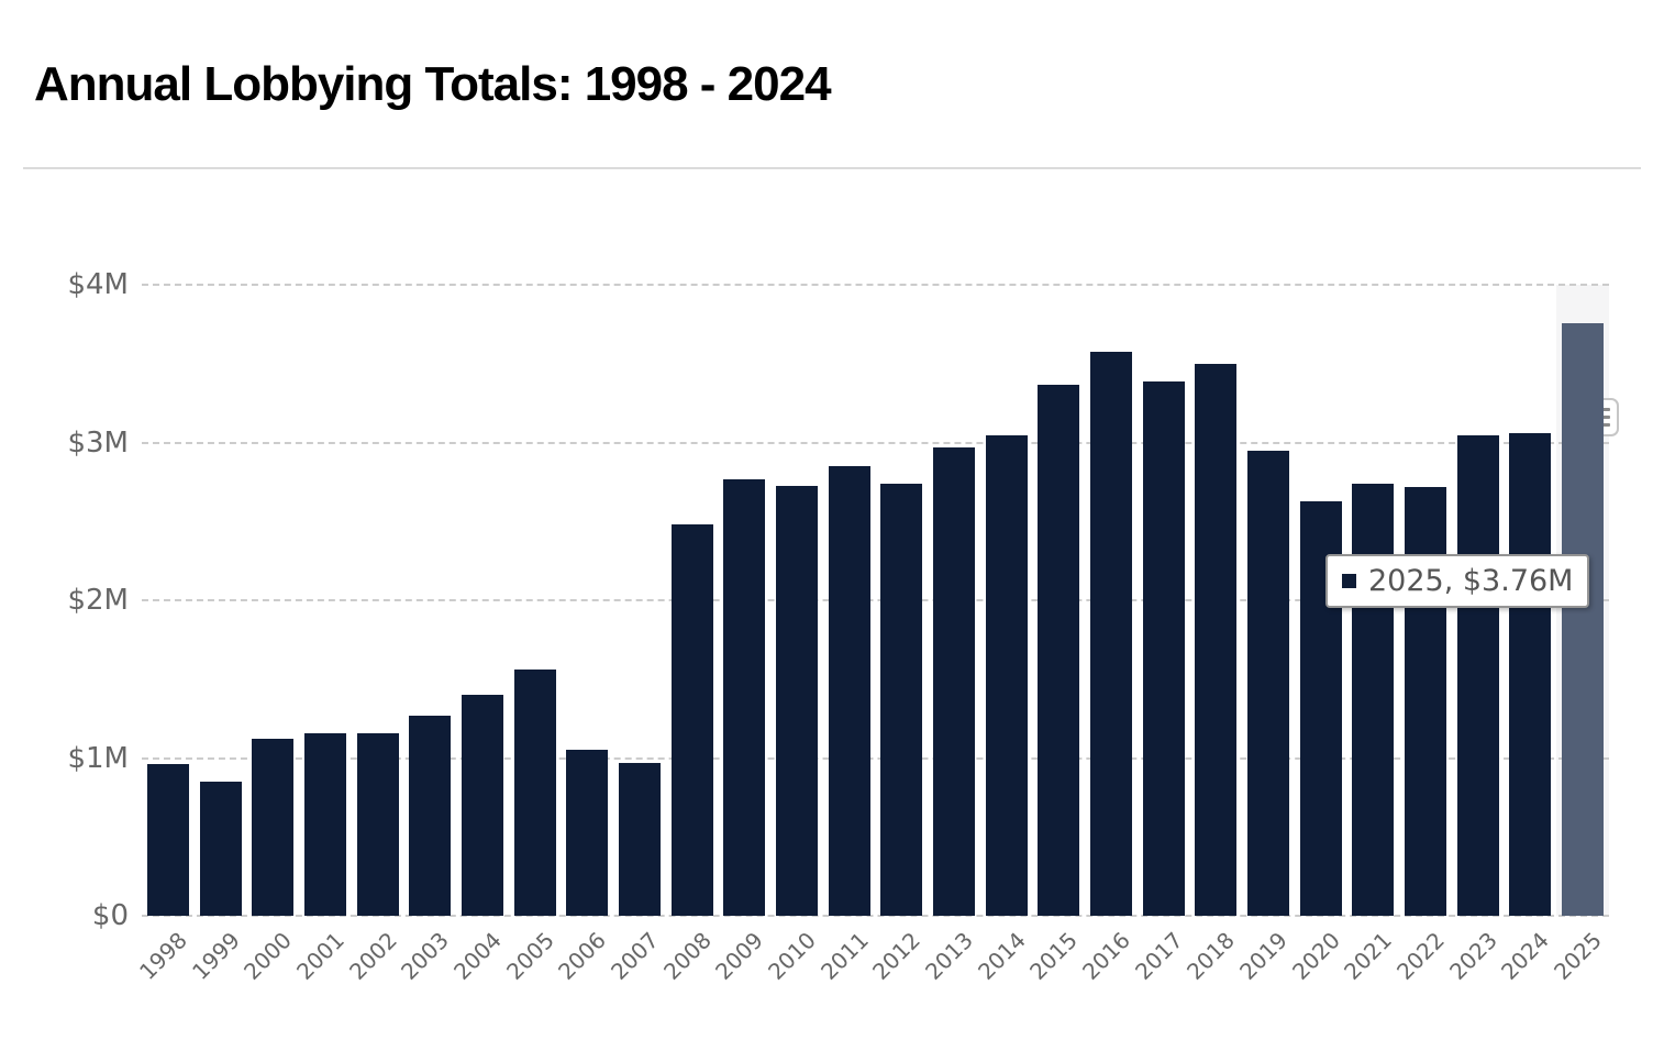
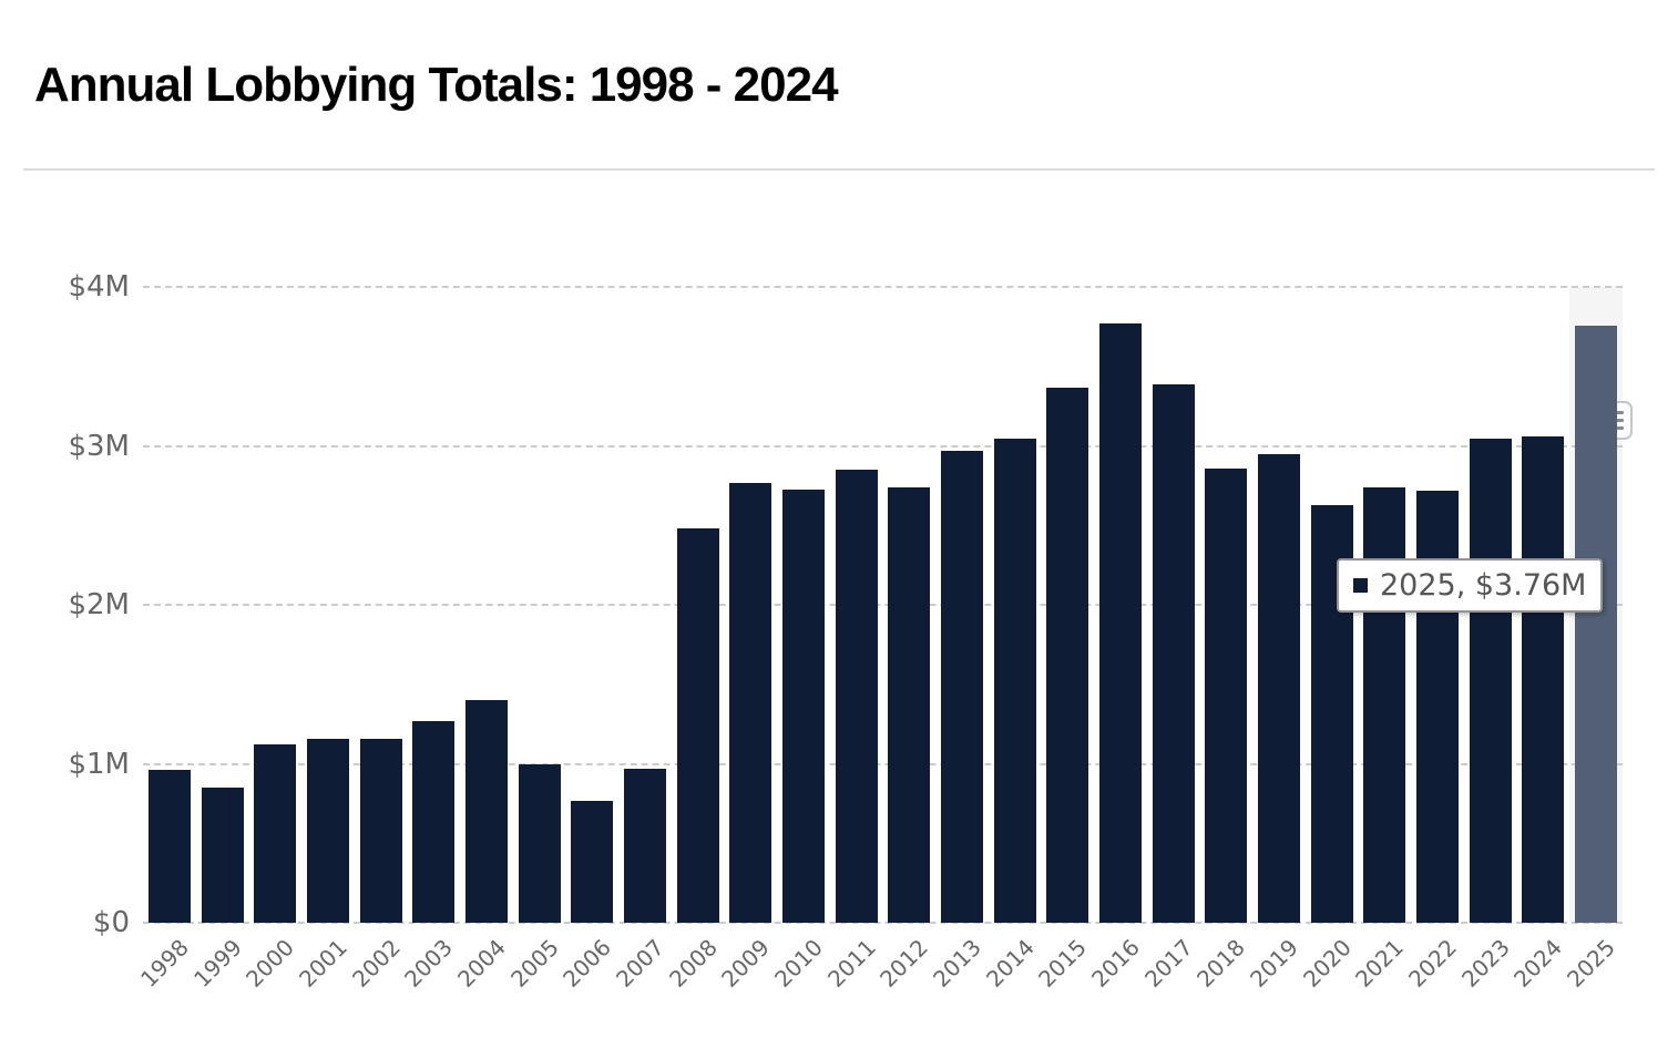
2005: $1.56M -> $1.00M
2006: $1.05M -> $0.77M
2016: $3.58M -> $3.77M
2018: $3.50M -> $2.86M
